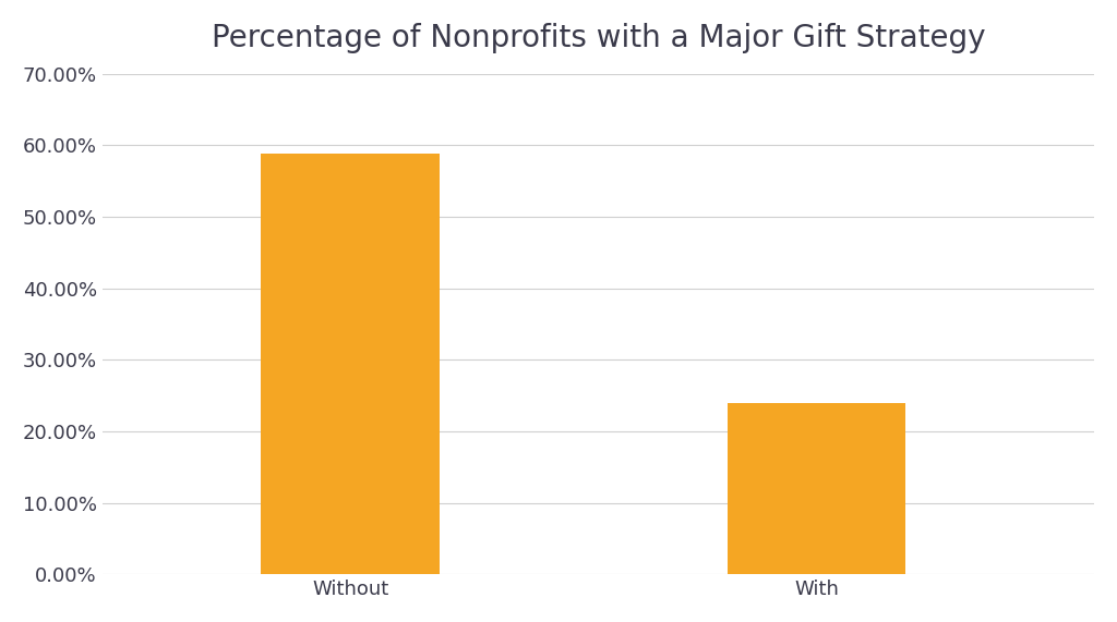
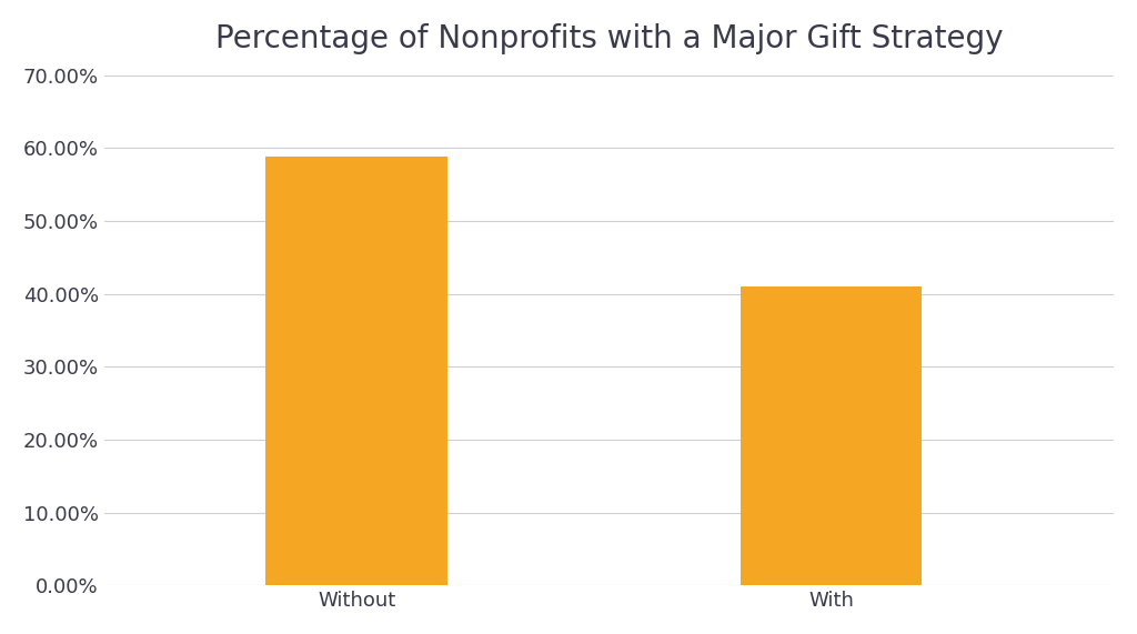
With: 24.0% -> 41.1%
